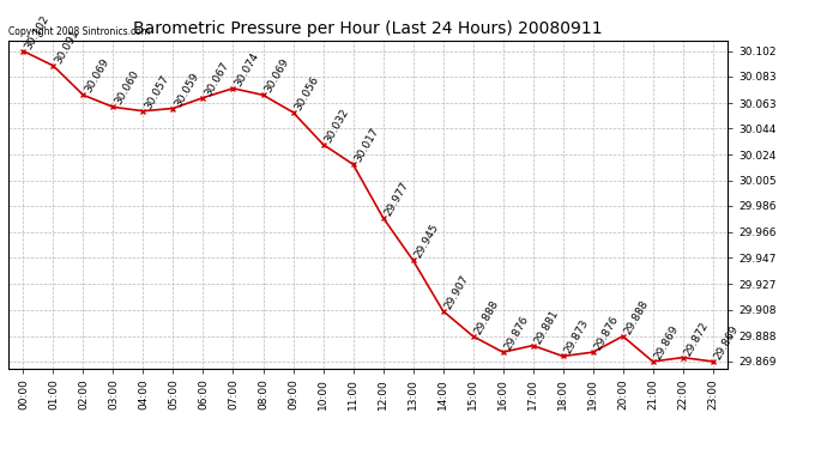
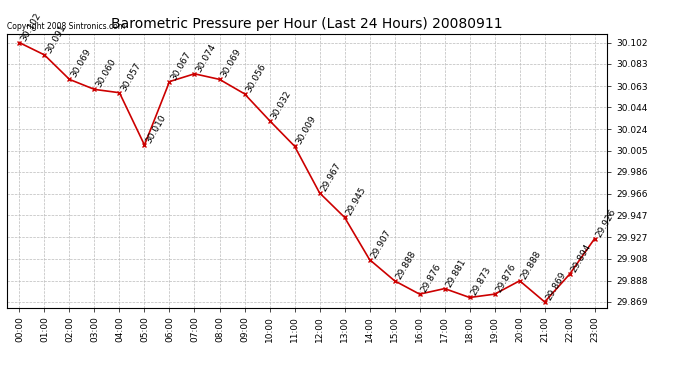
05:00: 30.059 -> 30.010
11:00: 30.017 -> 30.009
12:00: 29.977 -> 29.967
22:00: 29.872 -> 29.894
23:00: 29.869 -> 29.926
